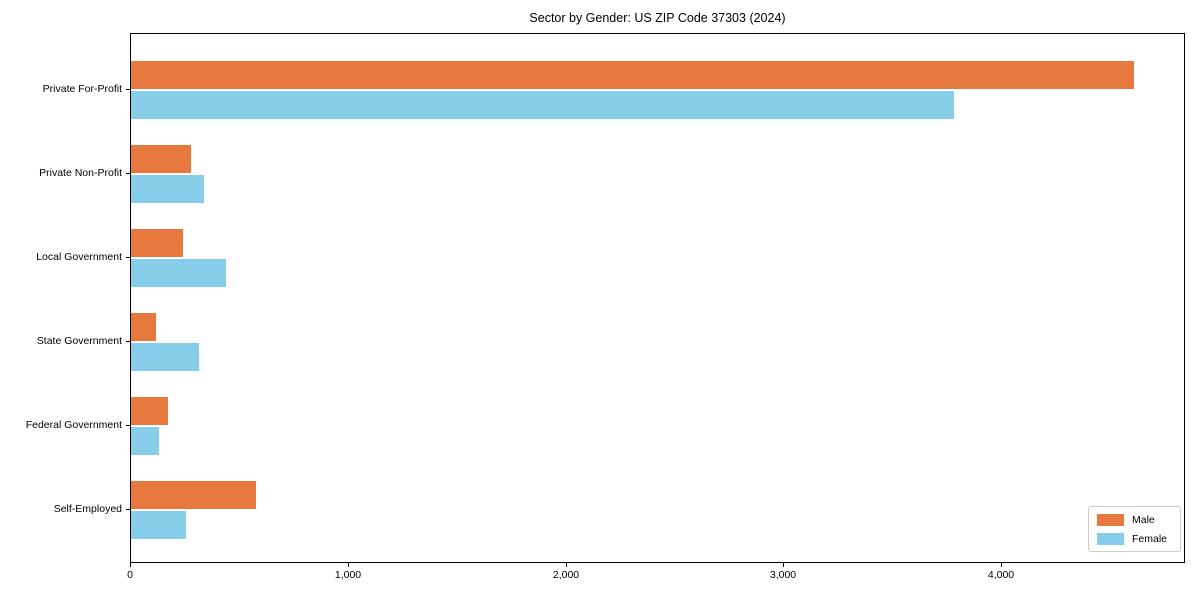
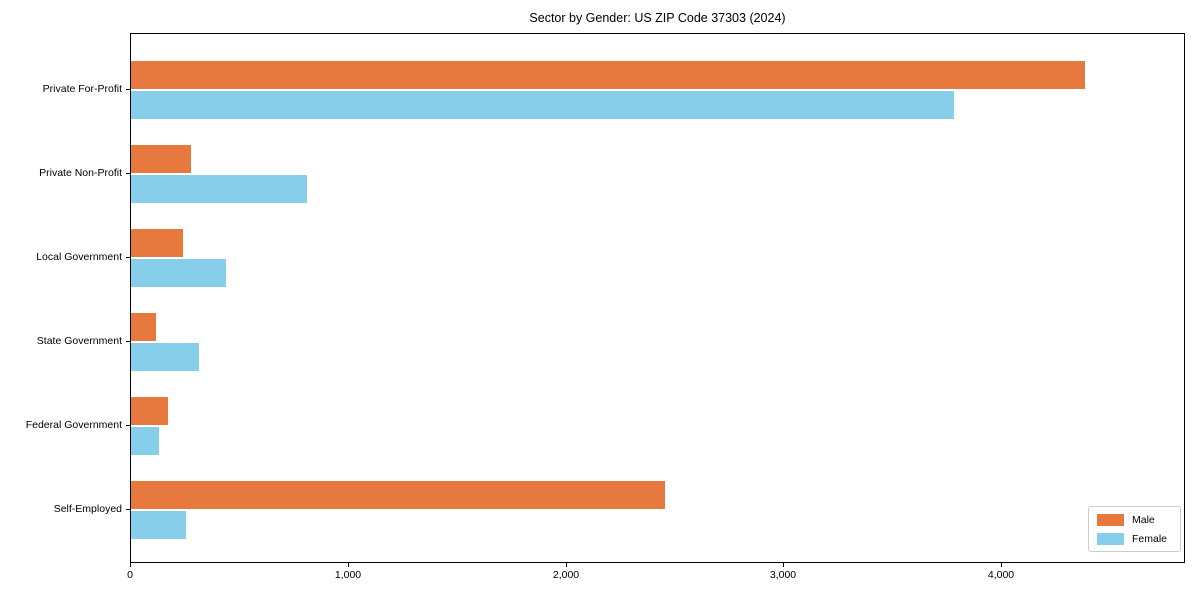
Male/Private For-Profit: 4600 -> 4380
Female/Private Non-Profit: 340 -> 810
Male/Self-Employed: 570 -> 2450
